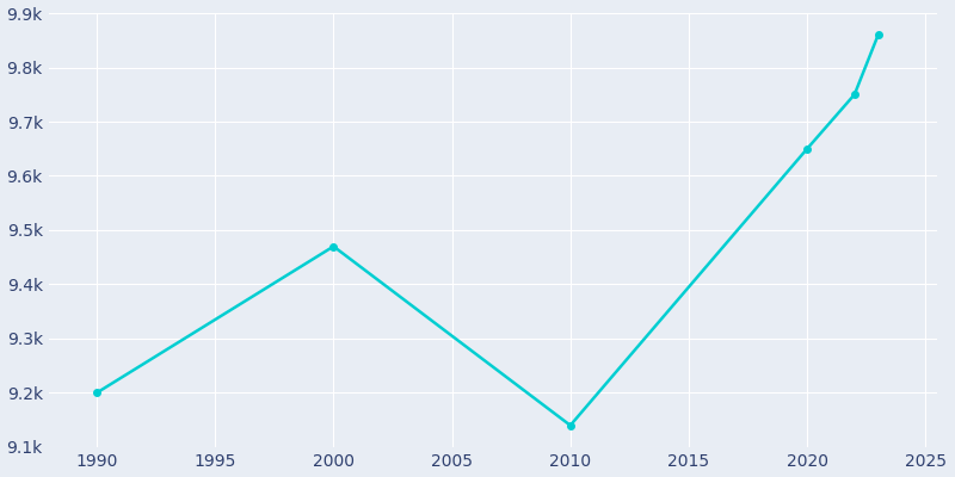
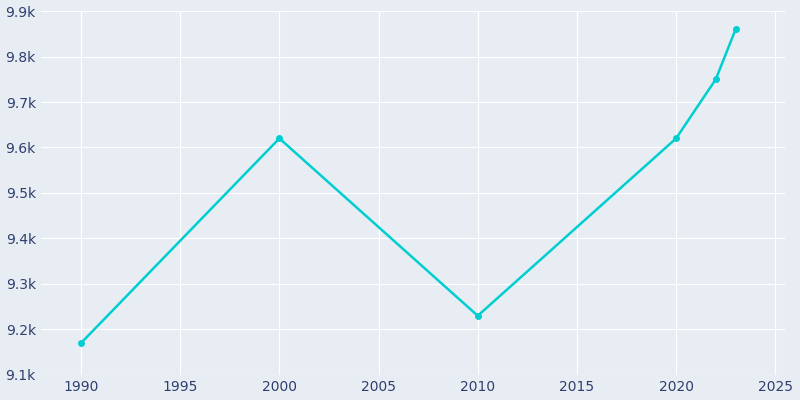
1990: 9.20k -> 9.17k
2000: 9.47k -> 9.62k
2010: 9.14k -> 9.23k
2020: 9.65k -> 9.62k
